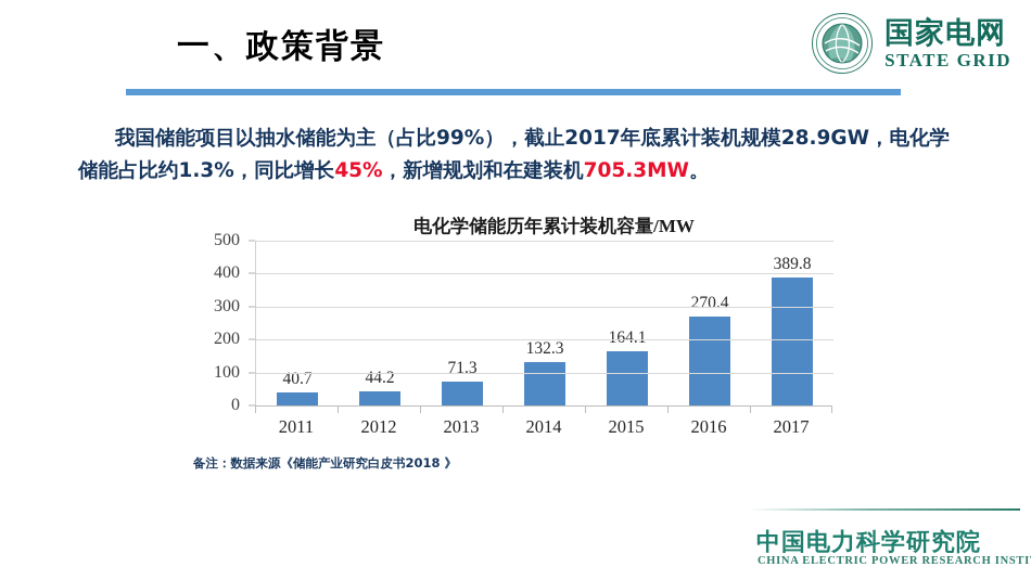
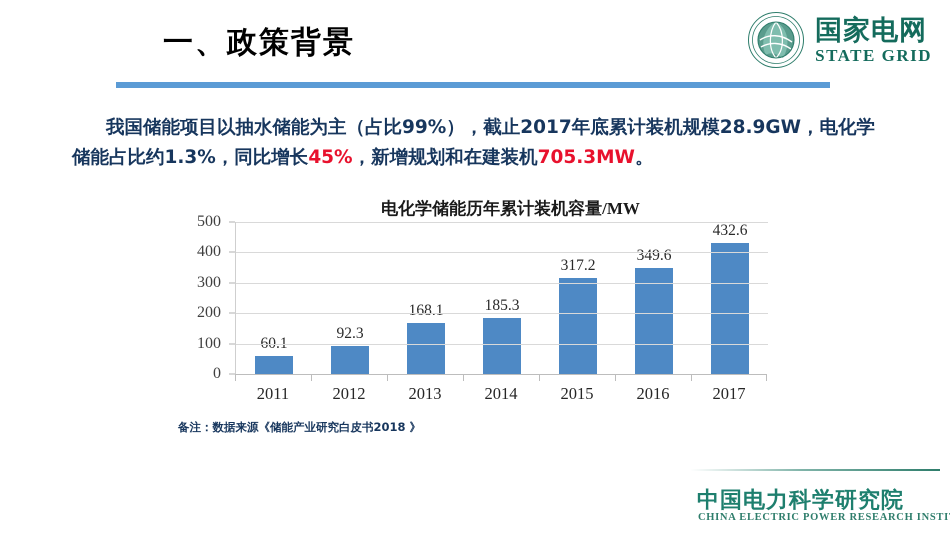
2011: 40.7 -> 60.1
2012: 44.2 -> 92.3
2013: 71.3 -> 168.1
2014: 132.3 -> 185.3
2015: 164.1 -> 317.2
2016: 270.4 -> 349.6
2017: 389.8 -> 432.6
